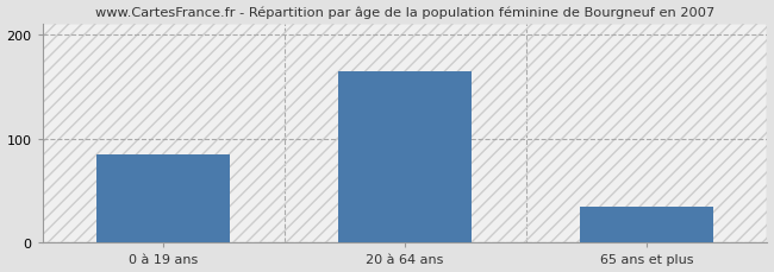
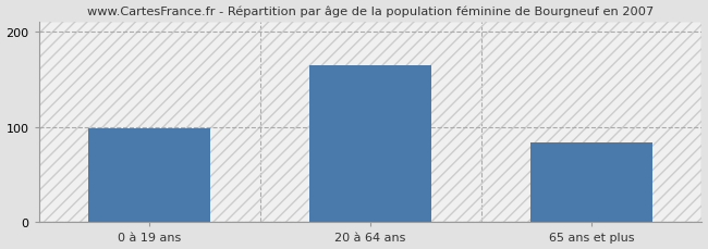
0 à 19 ans: 85 -> 98
65 ans et plus: 35 -> 84
